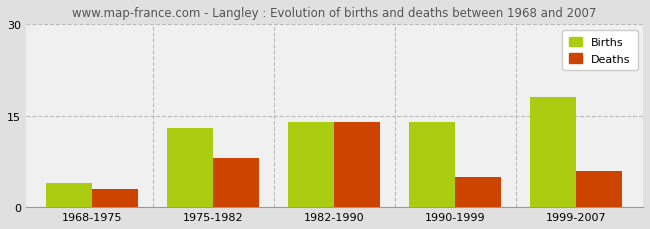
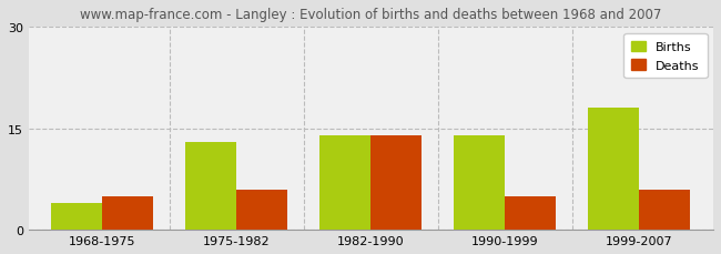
Deaths/1968-1975: 3 -> 5
Deaths/1975-1982: 8 -> 6
